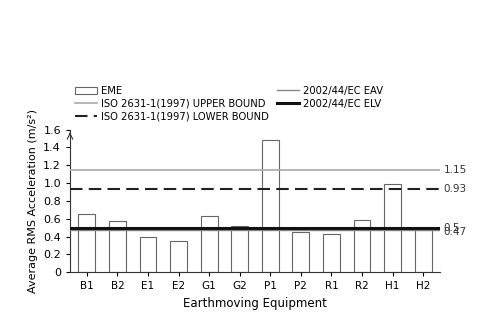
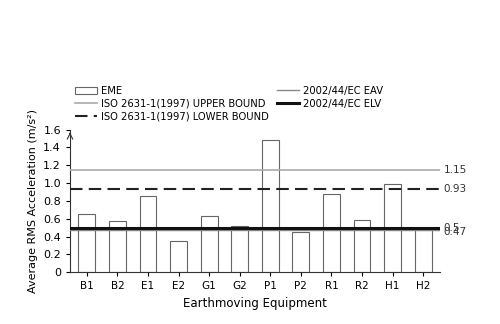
E1: 0.39 -> 0.86
R1: 0.43 -> 0.88
